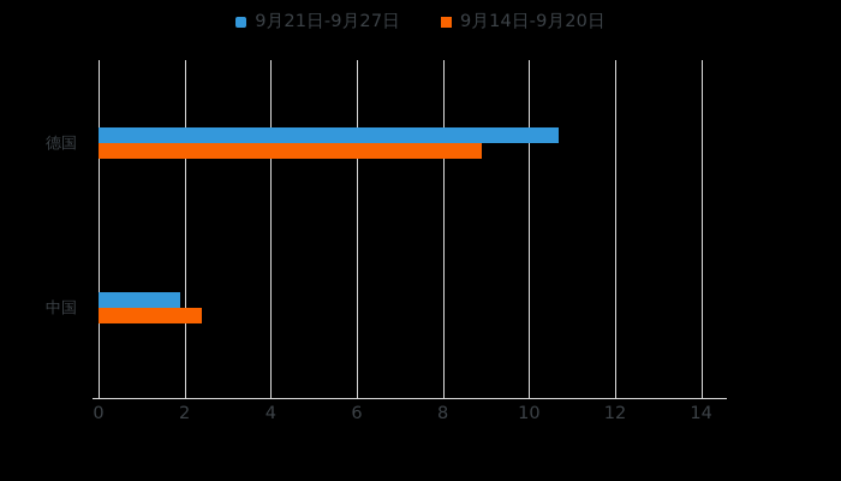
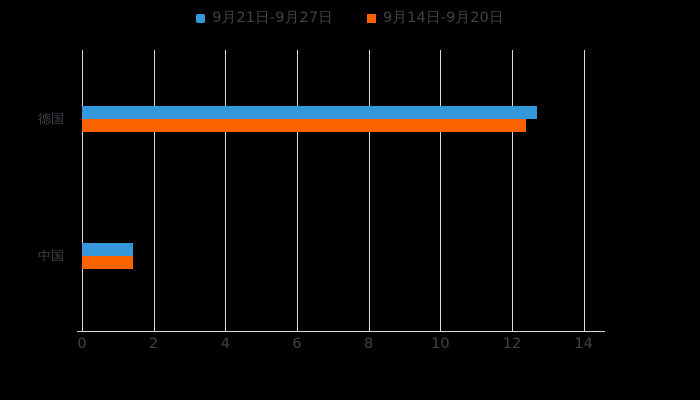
9月21日-9月27日/德国: 10.7 -> 12.7
9月14日-9月20日/德国: 8.9 -> 12.4
9月21日-9月27日/中国: 1.9 -> 1.4
9月14日-9月20日/中国: 2.4 -> 1.4
